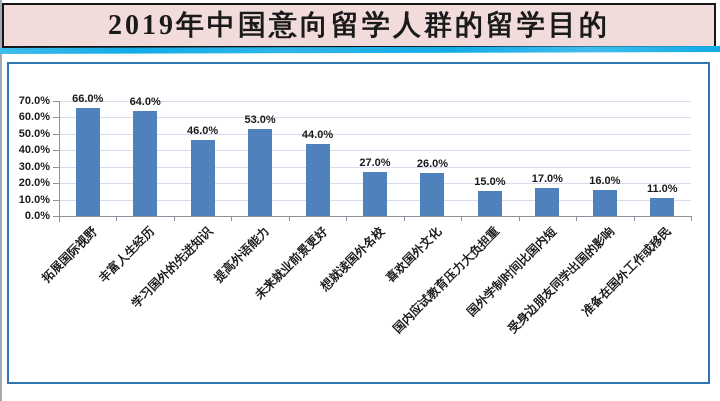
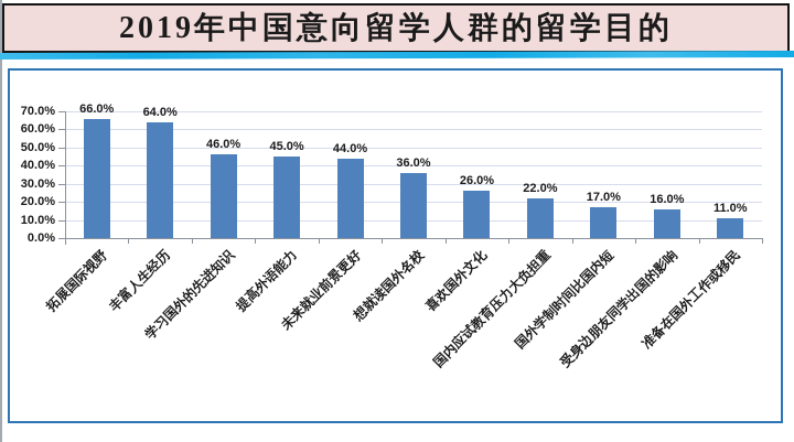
提高外语能力: 53.0% -> 45.0%
想就读国外名校: 27.0% -> 36.0%
国内应试教育压力大负担重: 15.0% -> 22.0%
